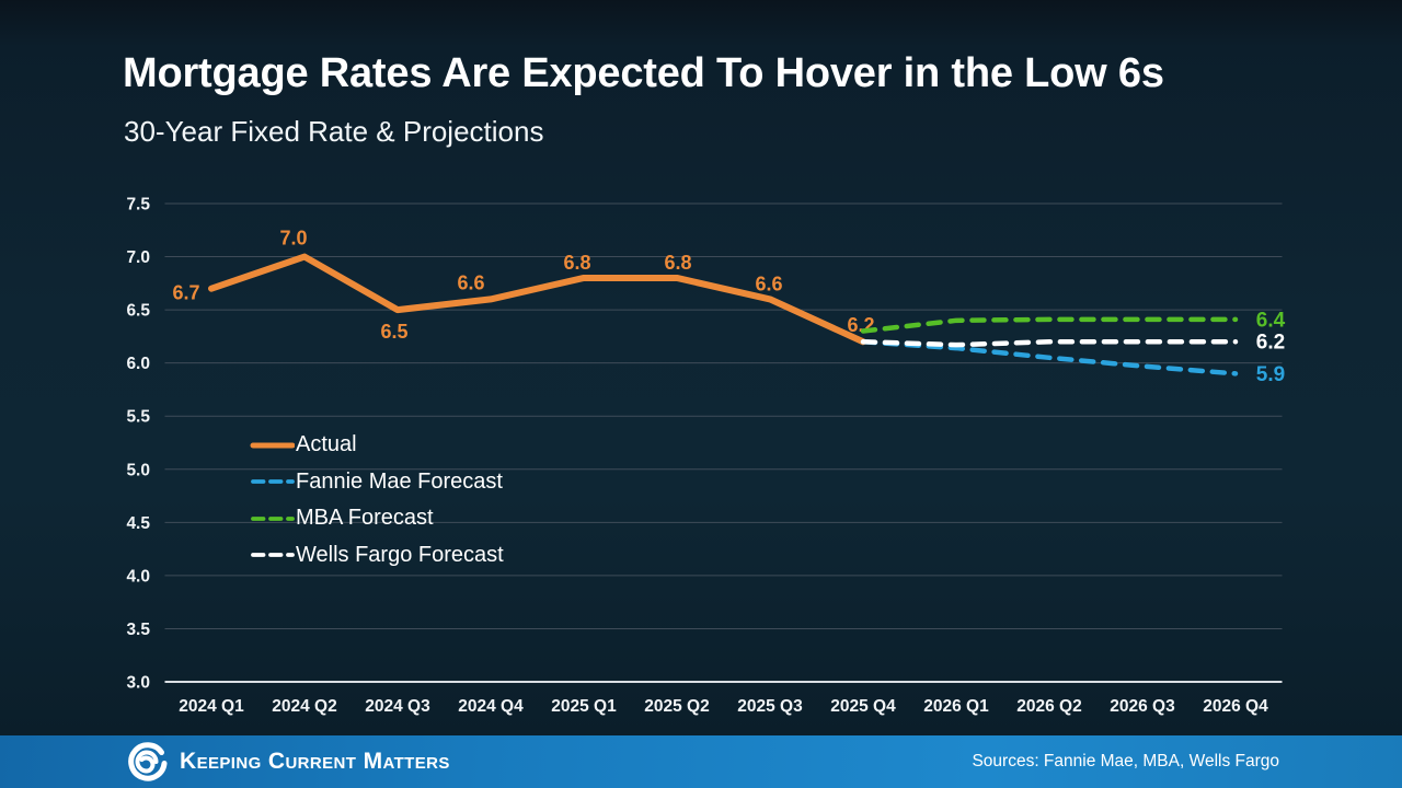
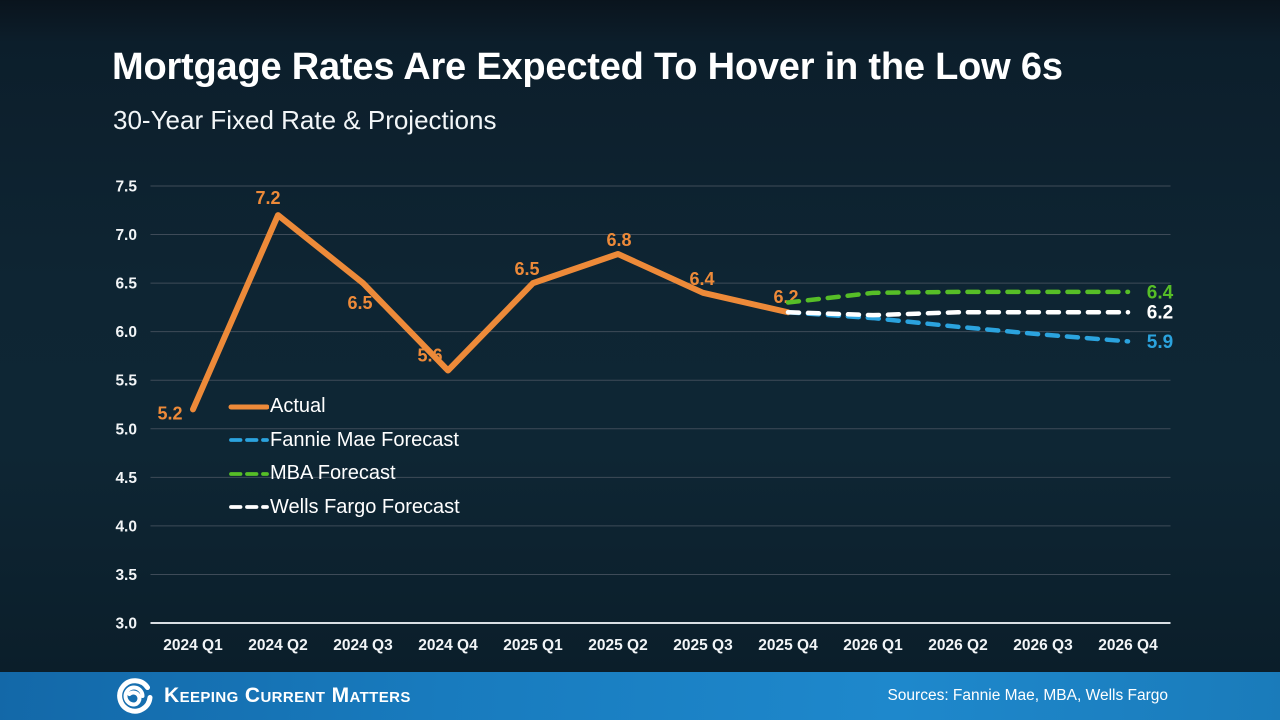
Actual/2024 Q1: 6.7 -> 5.2
Actual/2024 Q2: 7.0 -> 7.2
Actual/2024 Q4: 6.6 -> 5.6
Actual/2025 Q1: 6.8 -> 6.5
Actual/2025 Q3: 6.6 -> 6.4
